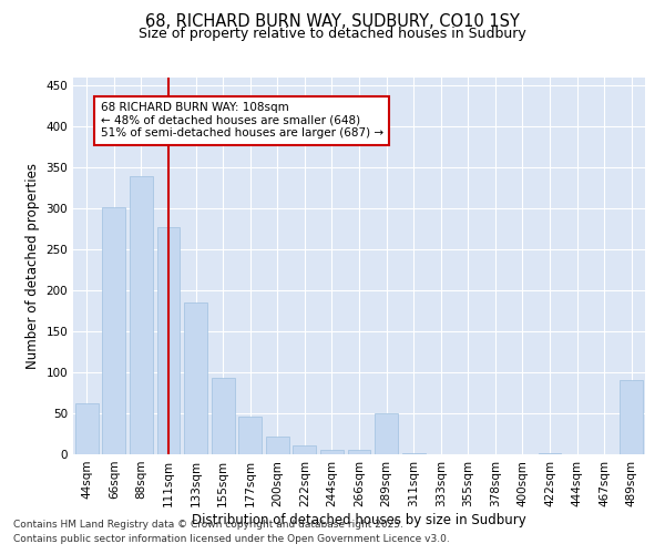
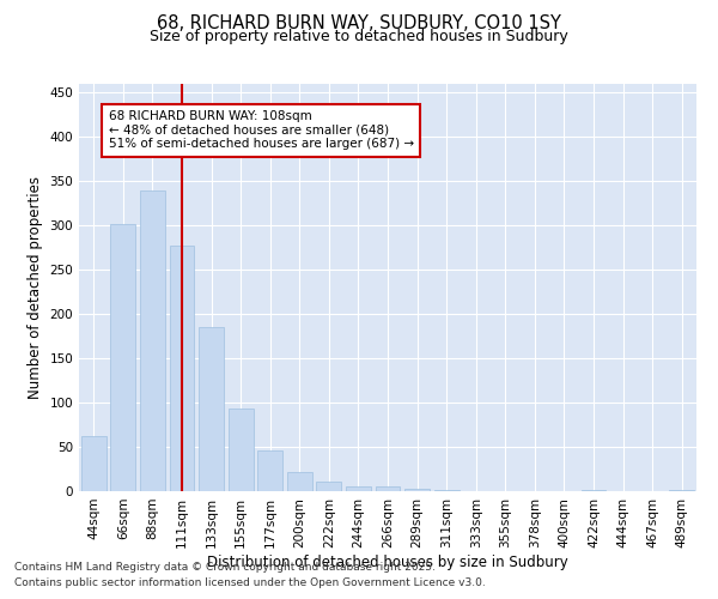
289sqm: 50 -> 3
489sqm: 90 -> 2
